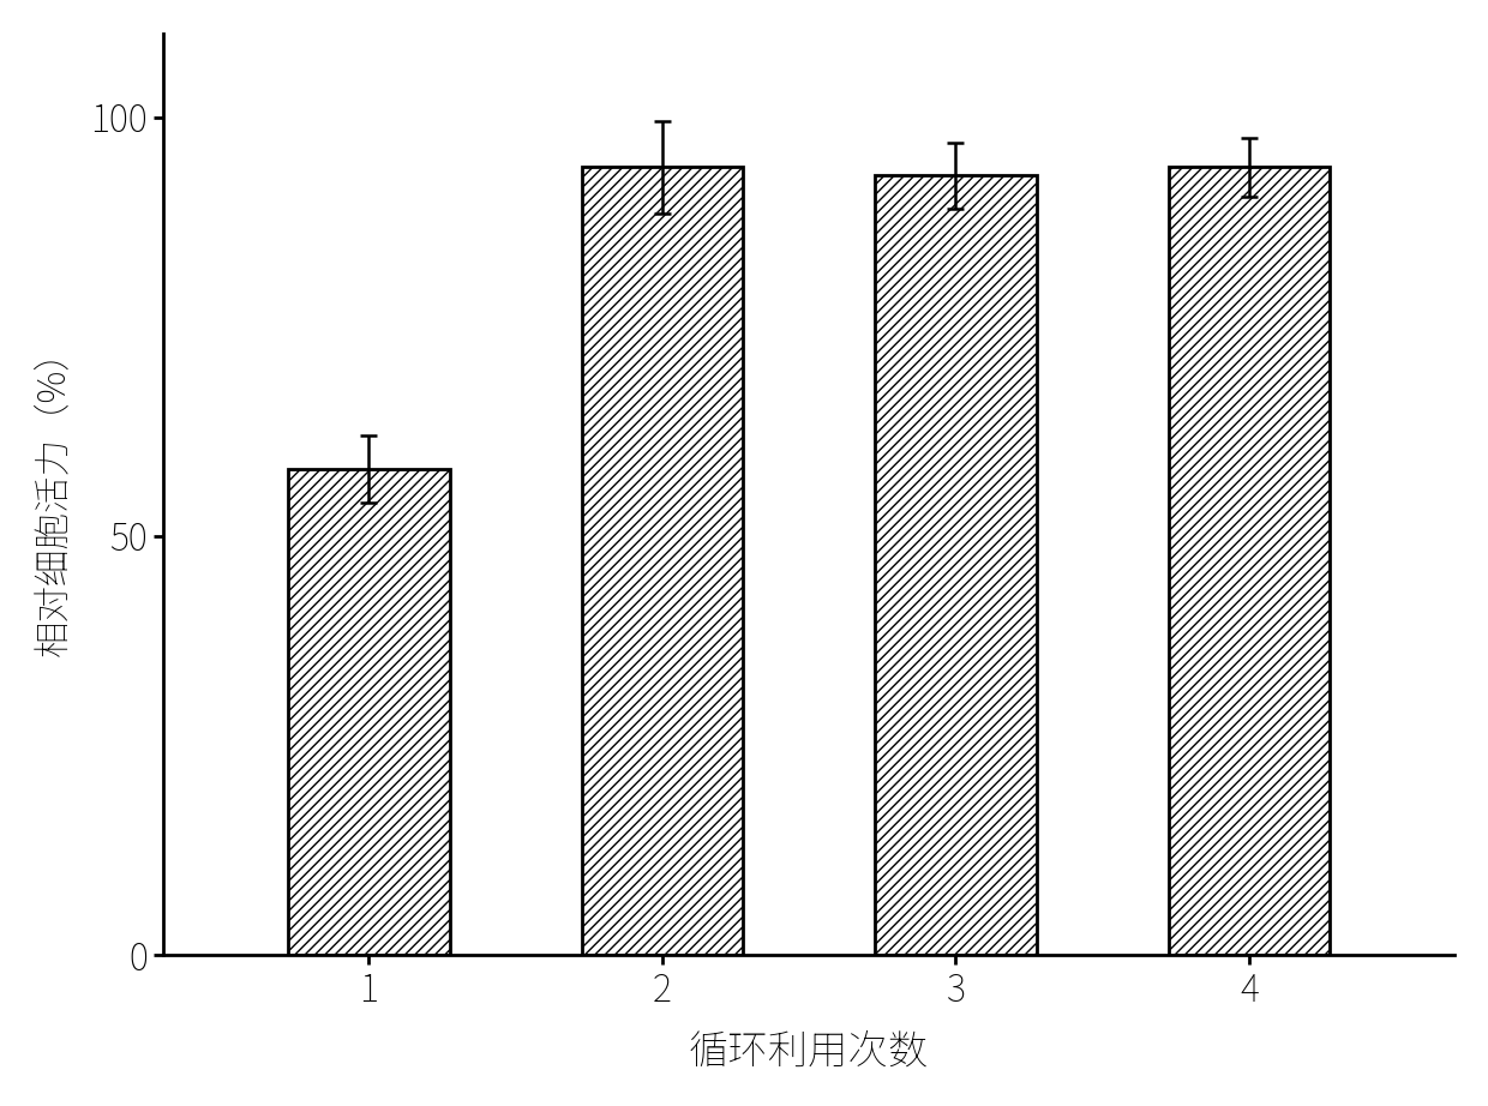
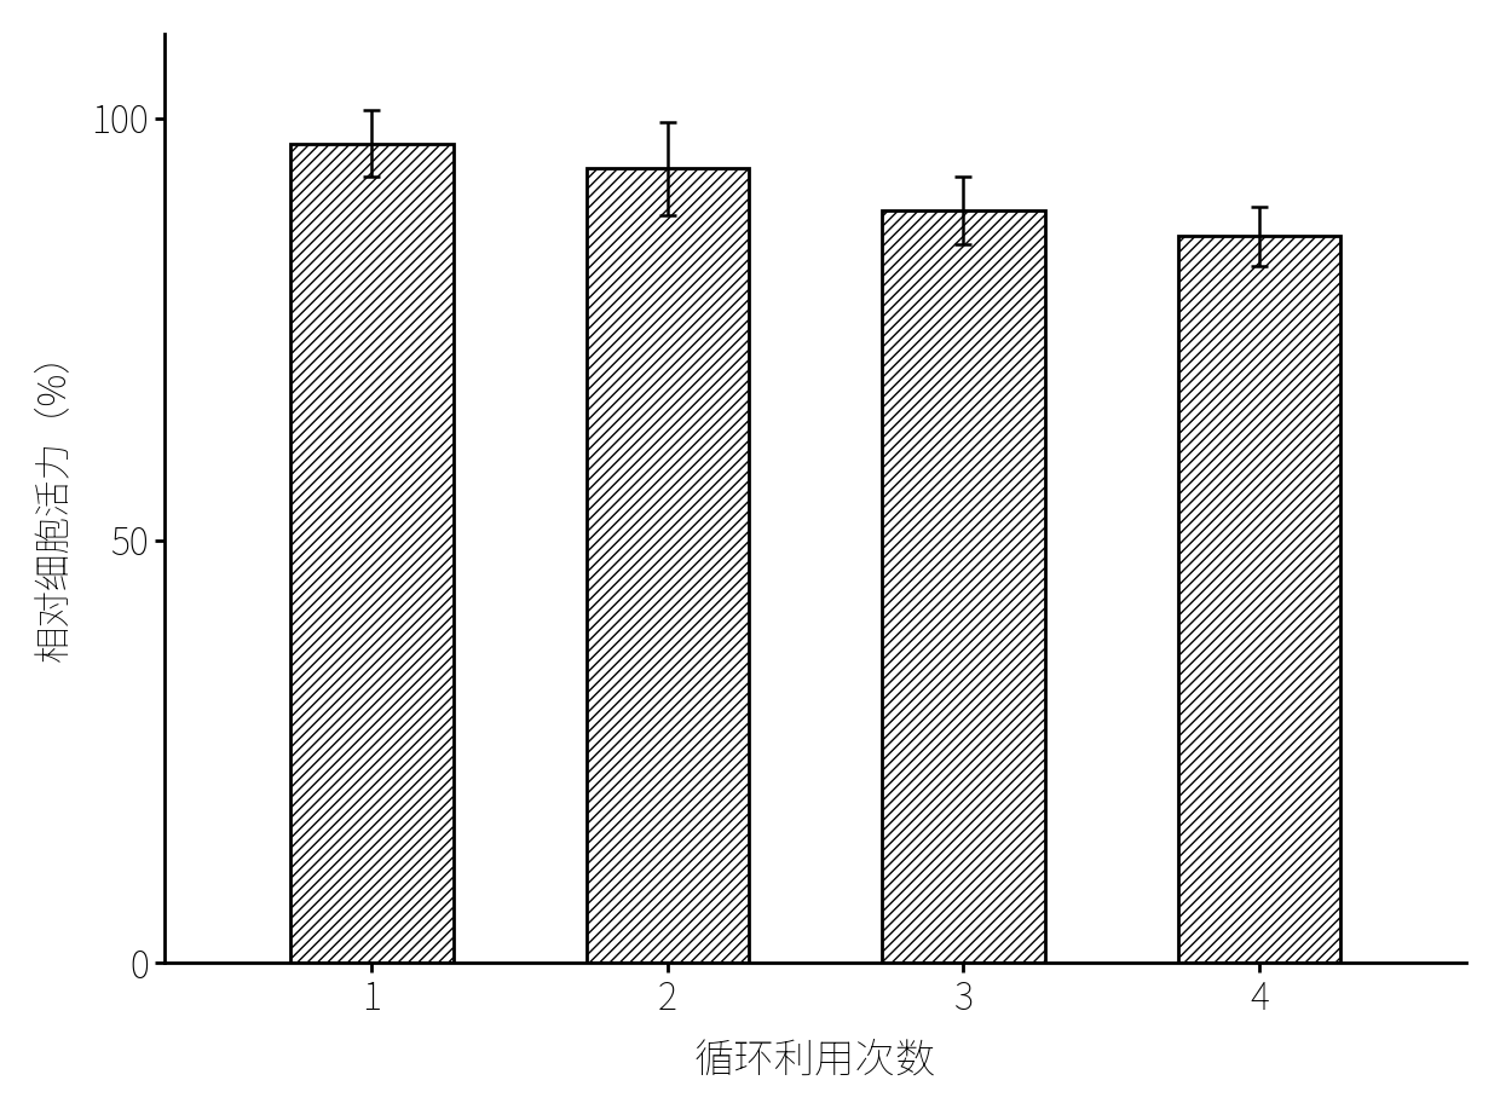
1: 58 -> 97
3: 93 -> 89
4: 94 -> 86
